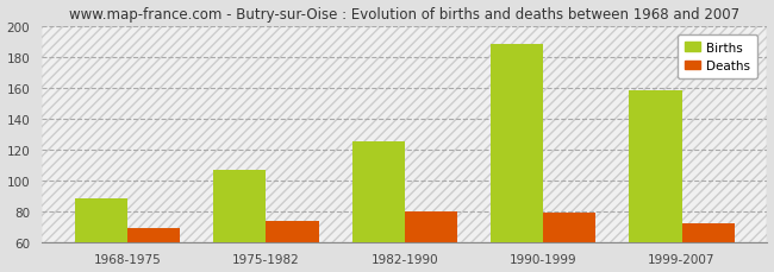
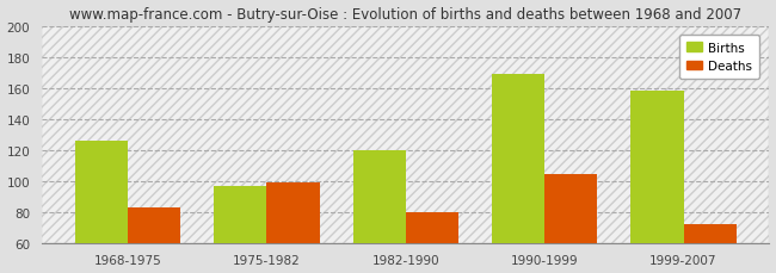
Births/1968-1975: 88 -> 126
Deaths/1968-1975: 69 -> 83
Births/1975-1982: 107 -> 97
Deaths/1975-1982: 74 -> 99
Births/1982-1990: 125 -> 120
Births/1990-1999: 188 -> 169
Deaths/1990-1999: 79 -> 104
